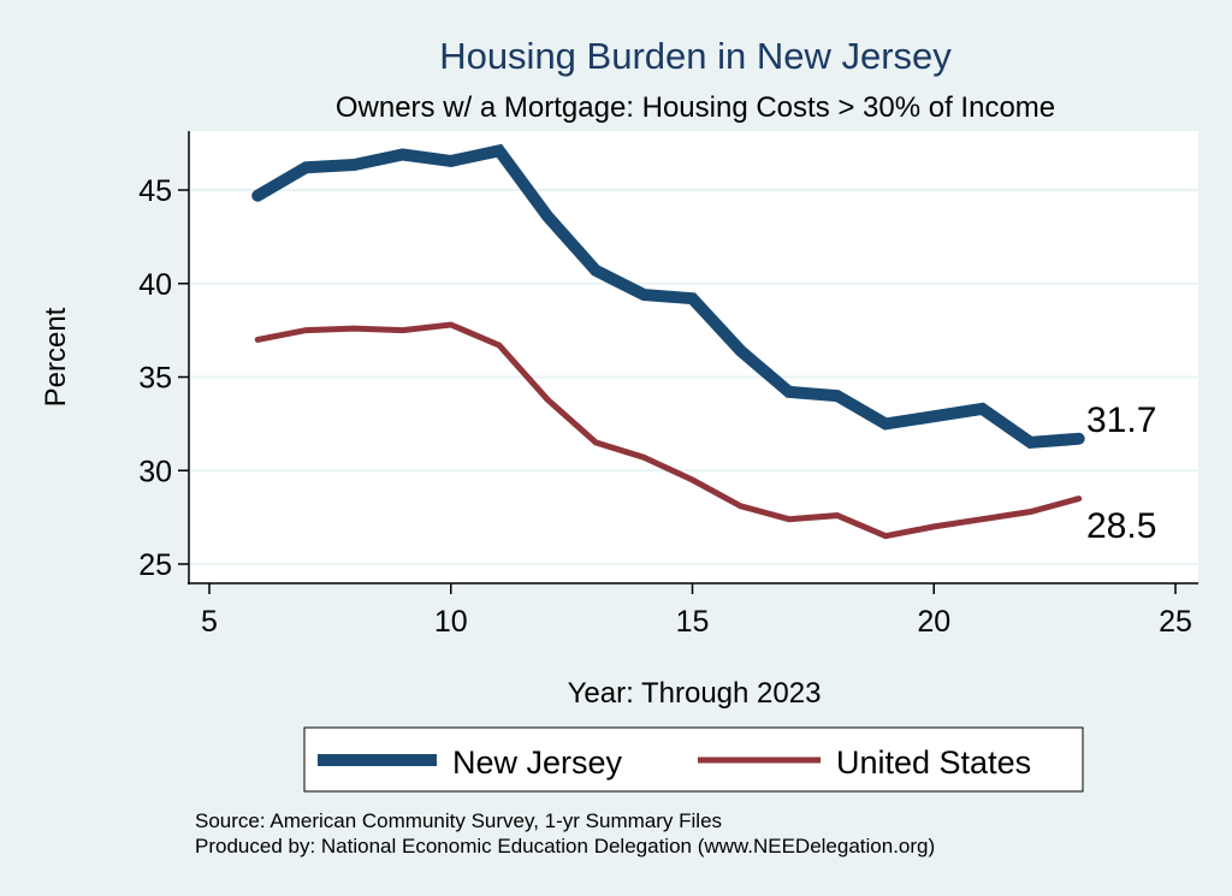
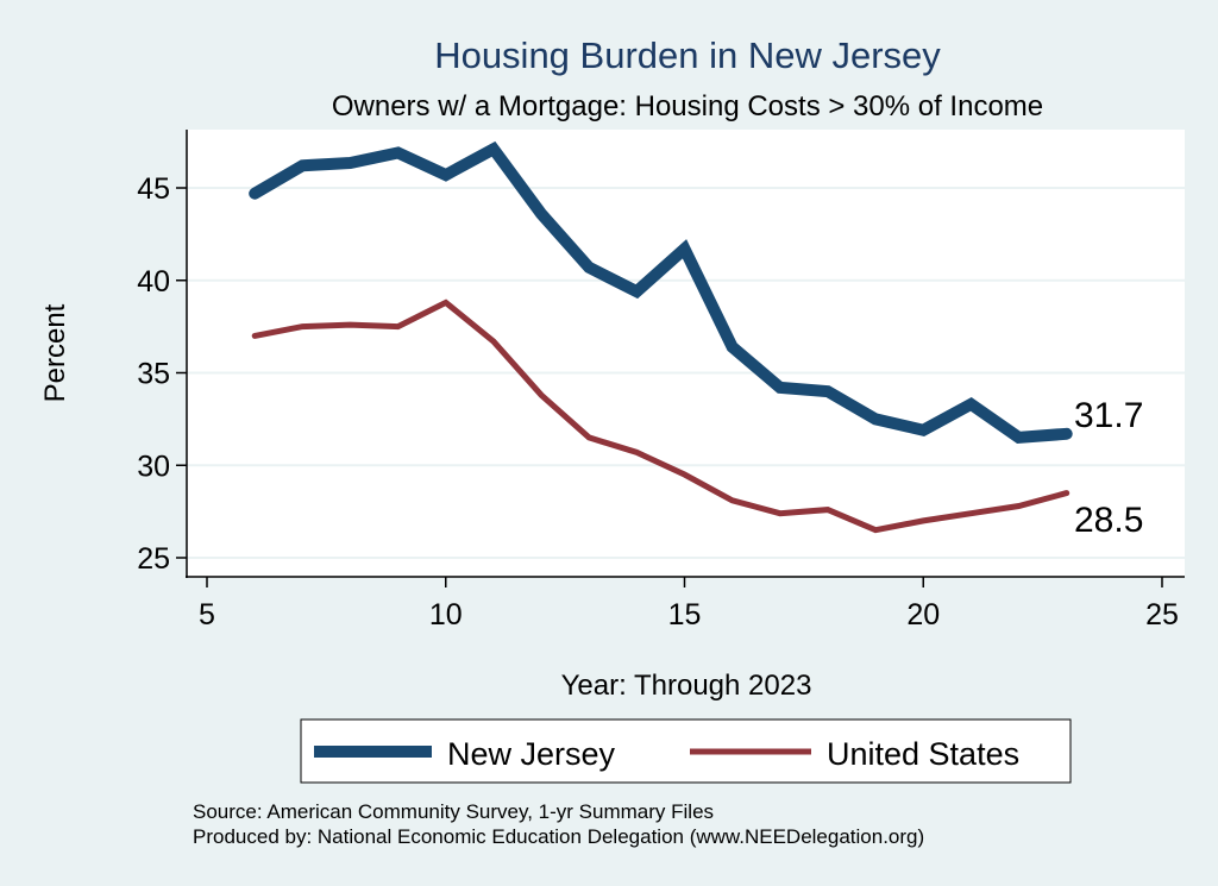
New Jersey/10: 46.5 -> 45.7
United States/10: 37.8 -> 38.8
New Jersey/15: 39.2 -> 41.7
New Jersey/20: 32.9 -> 31.9
